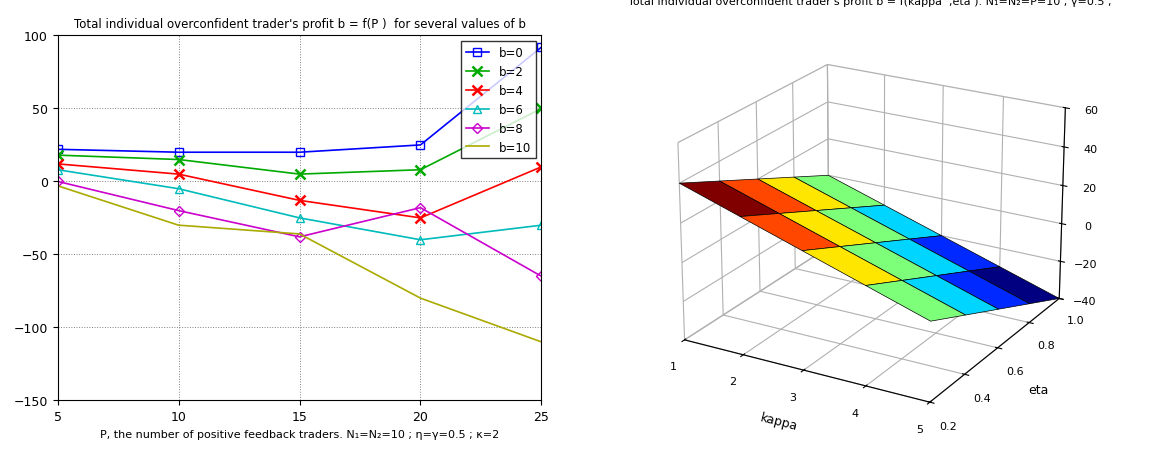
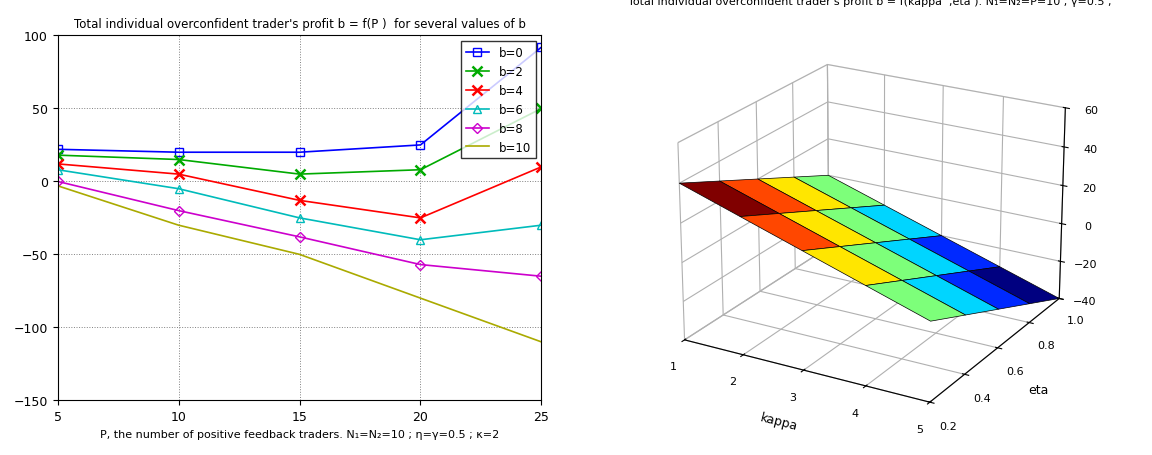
b=10/15: -36 -> -50
b=8/20: -18 -> -57
